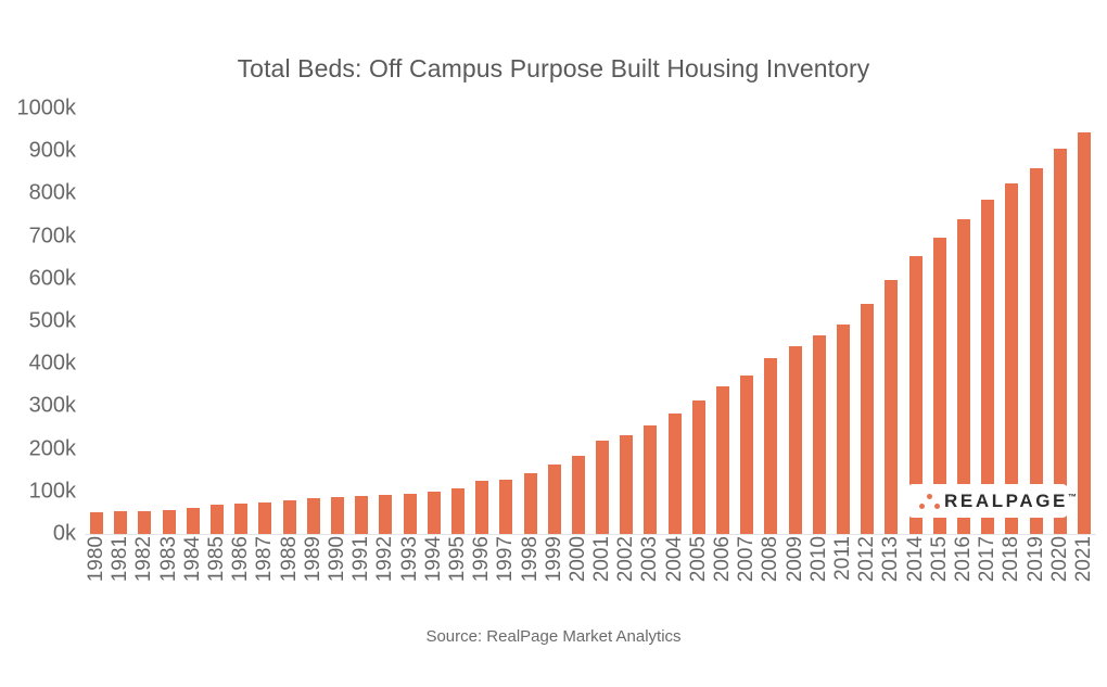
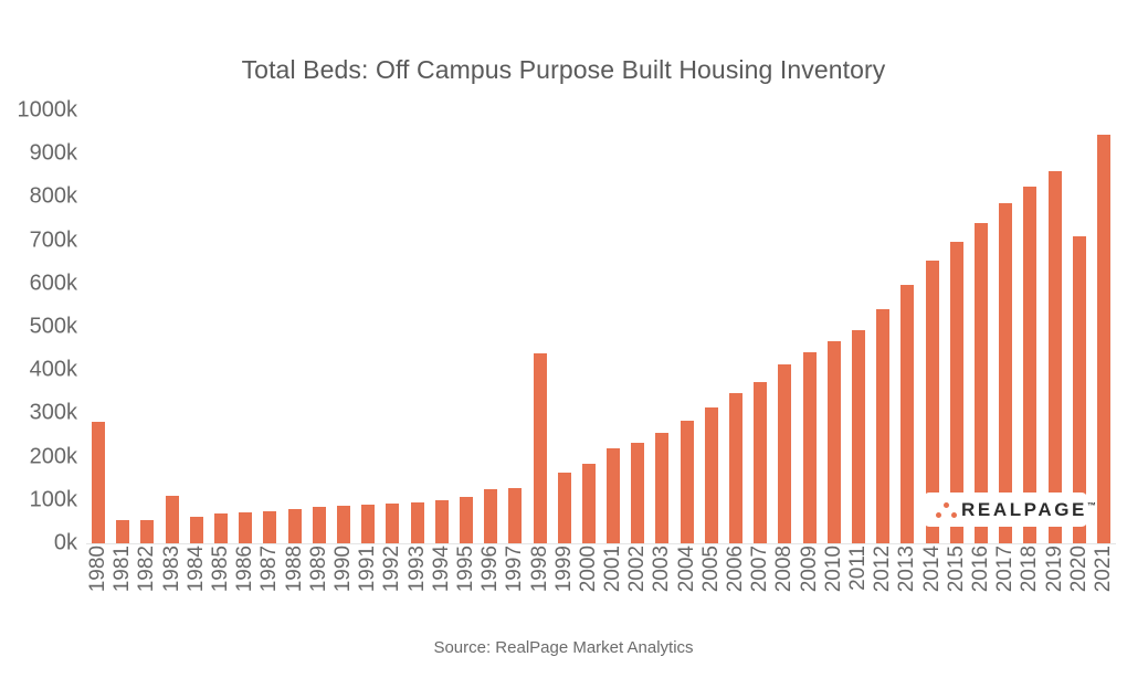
1980: 50k -> 280k
1983: 60k -> 110k
1998: 140k -> 440k
2020: 900k -> 710k
